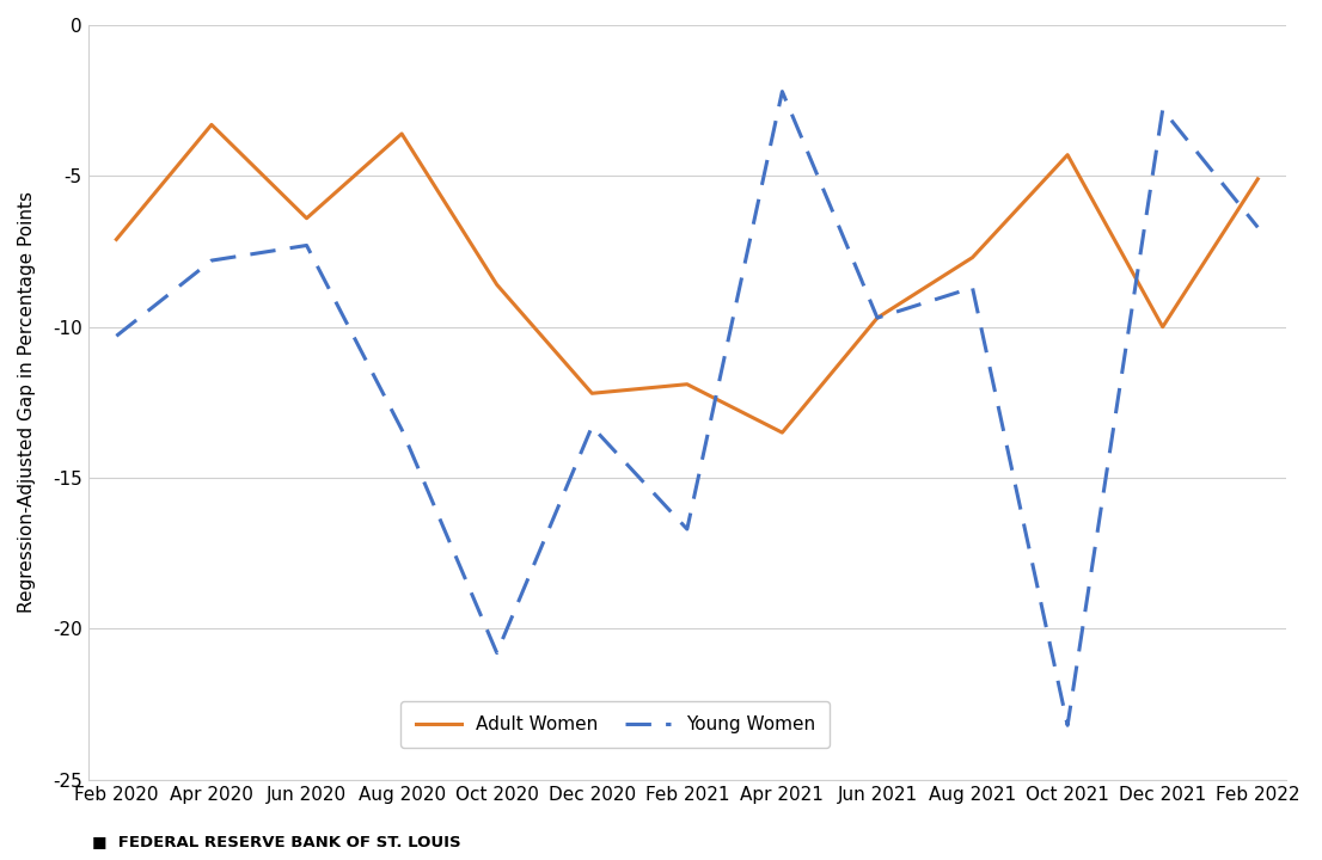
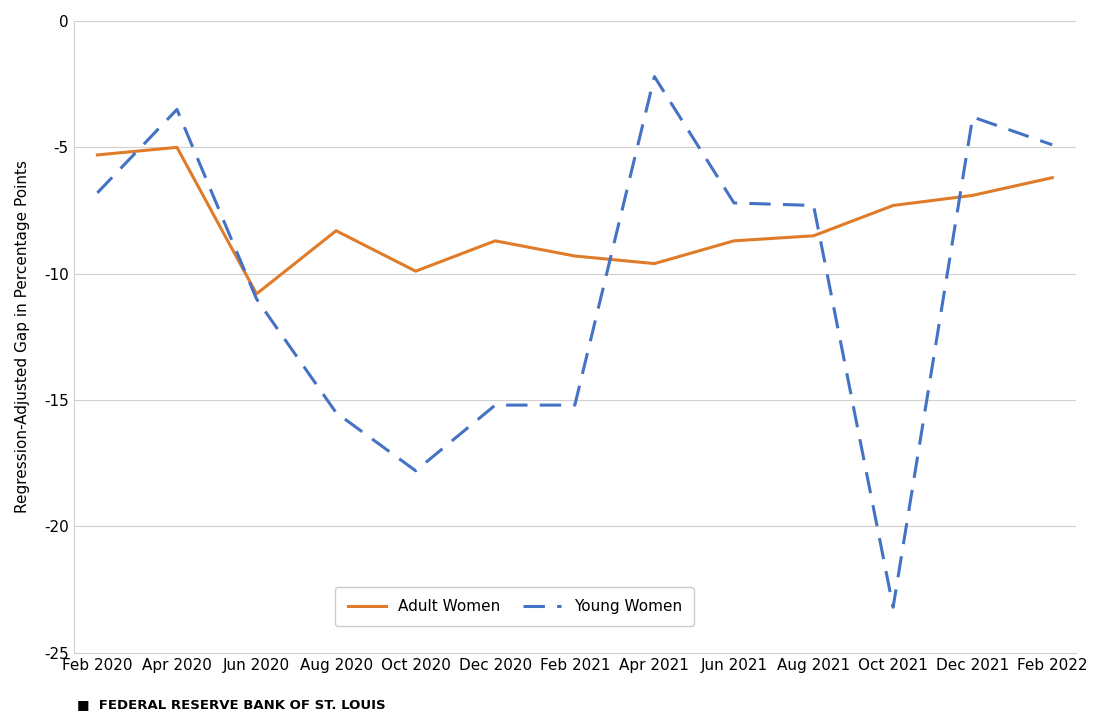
Adult Women/Feb 2020: -7.1 -> -5.3
Young Women/Feb 2020: -10.3 -> -6.8
Adult Women/Apr 2020: -3.3 -> -5.0
Young Women/Apr 2020: -7.8 -> -3.5
Adult Women/Jun 2020: -6.4 -> -10.8
Young Women/Jun 2020: -7.3 -> -11.0
Adult Women/Aug 2020: -3.6 -> -8.3
Young Women/Aug 2020: -13.4 -> -15.5
Adult Women/Oct 2020: -8.6 -> -9.9
Young Women/Oct 2020: -20.8 -> -17.8
Adult Women/Dec 2020: -12.2 -> -8.7
Young Women/Dec 2020: -13.3 -> -15.2
Adult Women/Feb 2021: -11.9 -> -9.3
Young Women/Feb 2021: -16.7 -> -15.2
Adult Women/Apr 2021: -13.5 -> -9.6
Adult Women/Jun 2021: -9.7 -> -8.7
Young Women/Jun 2021: -9.7 -> -7.2
Adult Women/Aug 2021: -7.7 -> -8.5
Young Women/Aug 2021: -8.7 -> -7.3
Adult Women/Oct 2021: -4.3 -> -7.3
Adult Women/Dec 2021: -10.0 -> -6.9
Young Women/Dec 2021: -2.8 -> -3.8
Adult Women/Feb 2022: -5.1 -> -6.2
Young Women/Feb 2022: -6.7 -> -4.9
